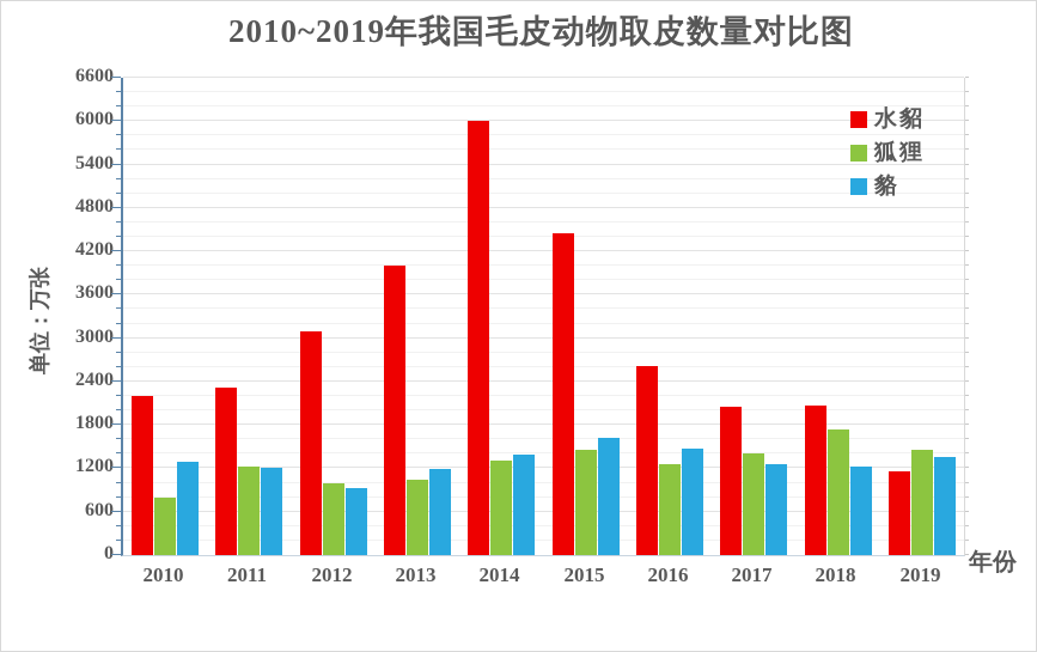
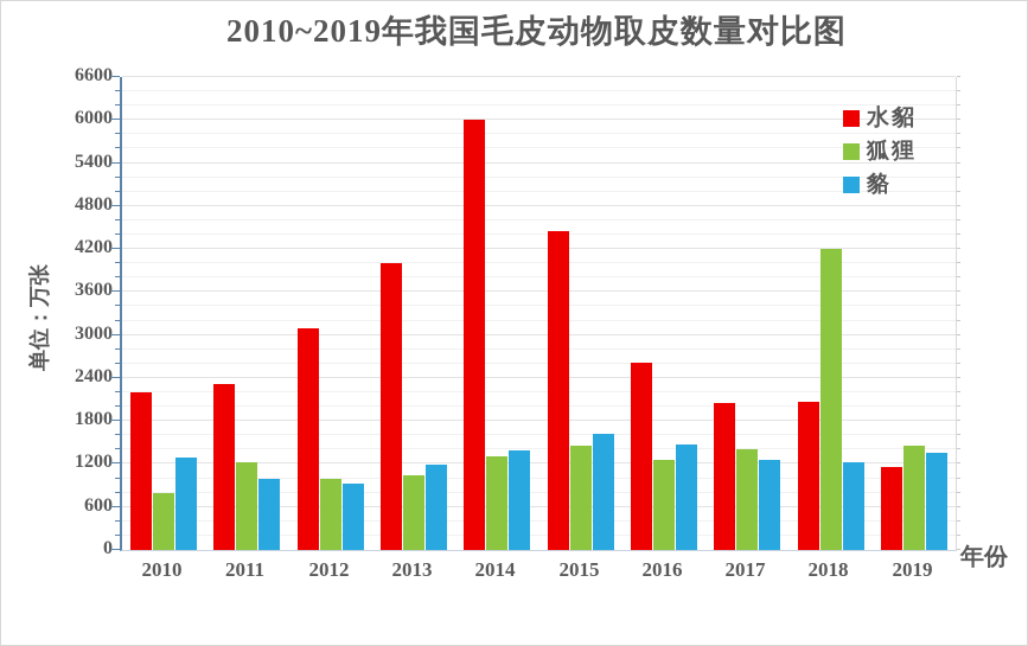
貉/2011: 1200 -> 1000
狐狸/2018: 1700 -> 4200
